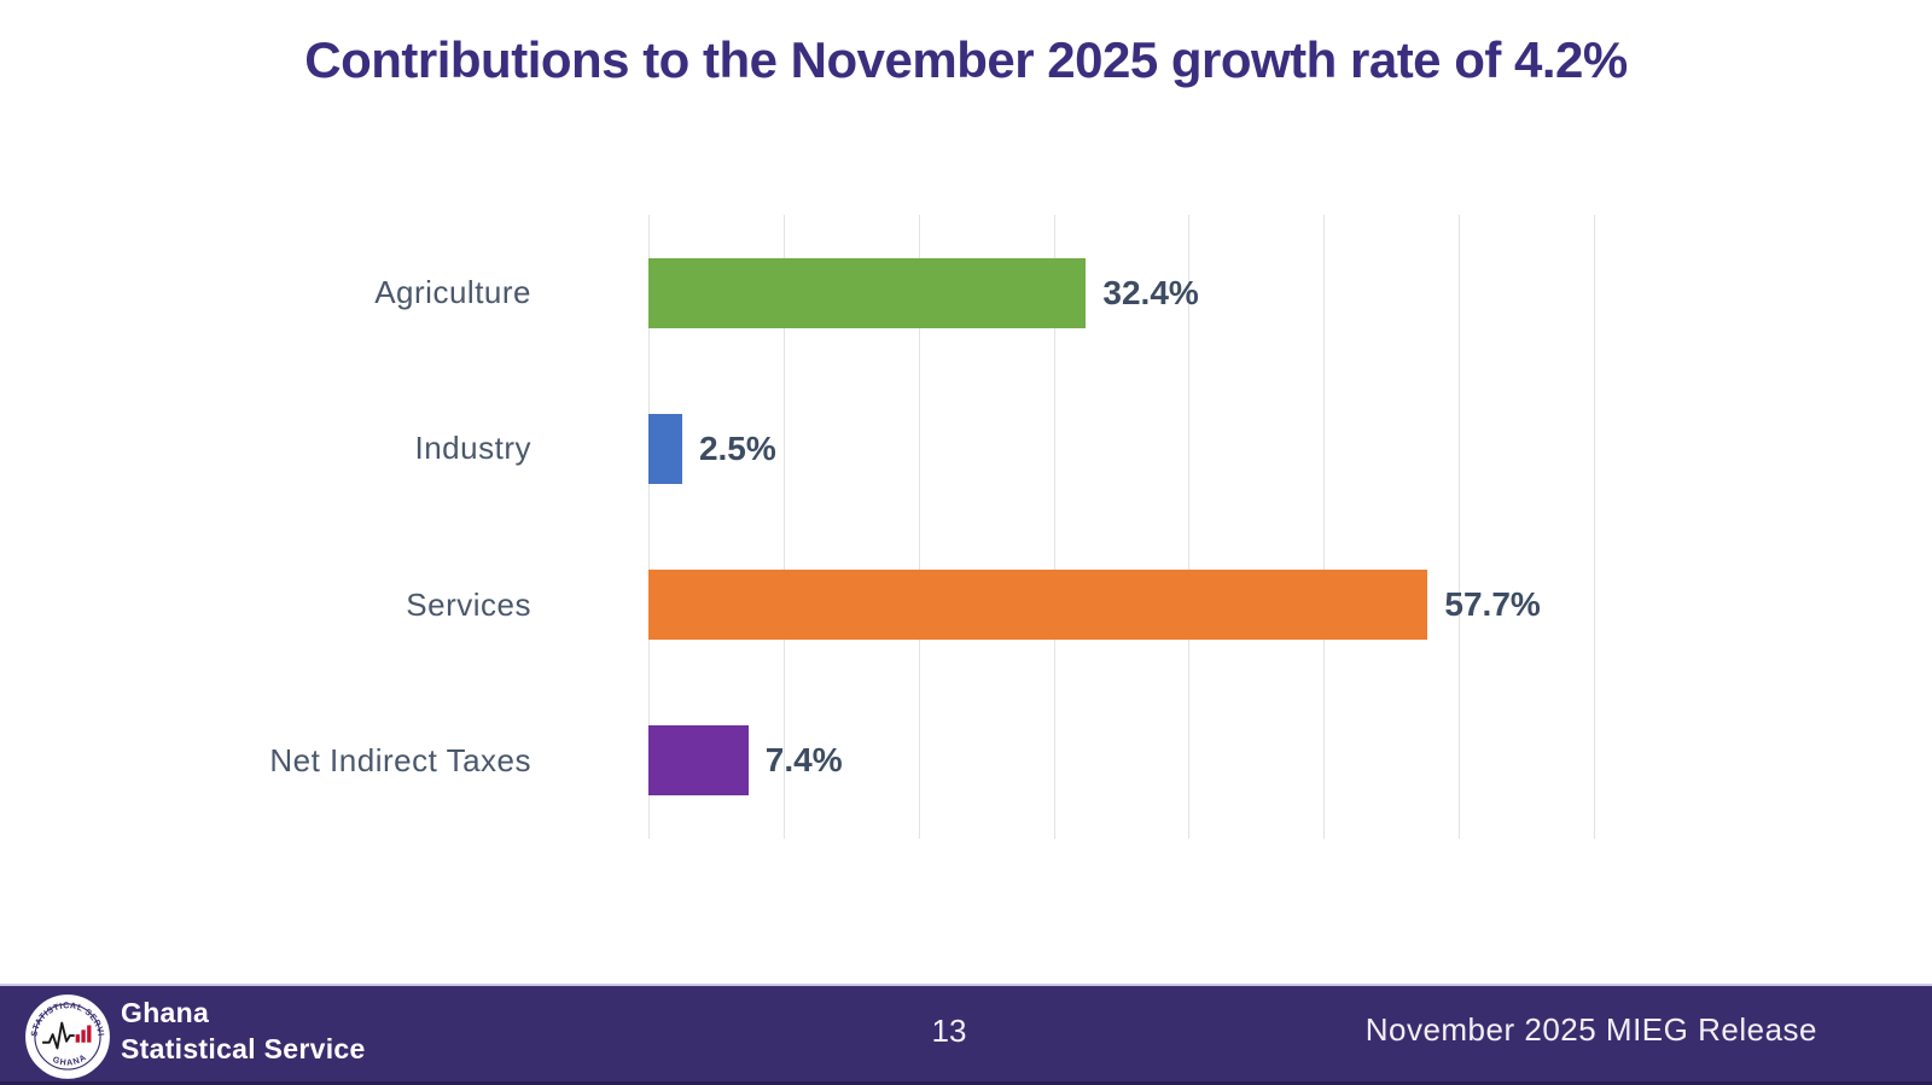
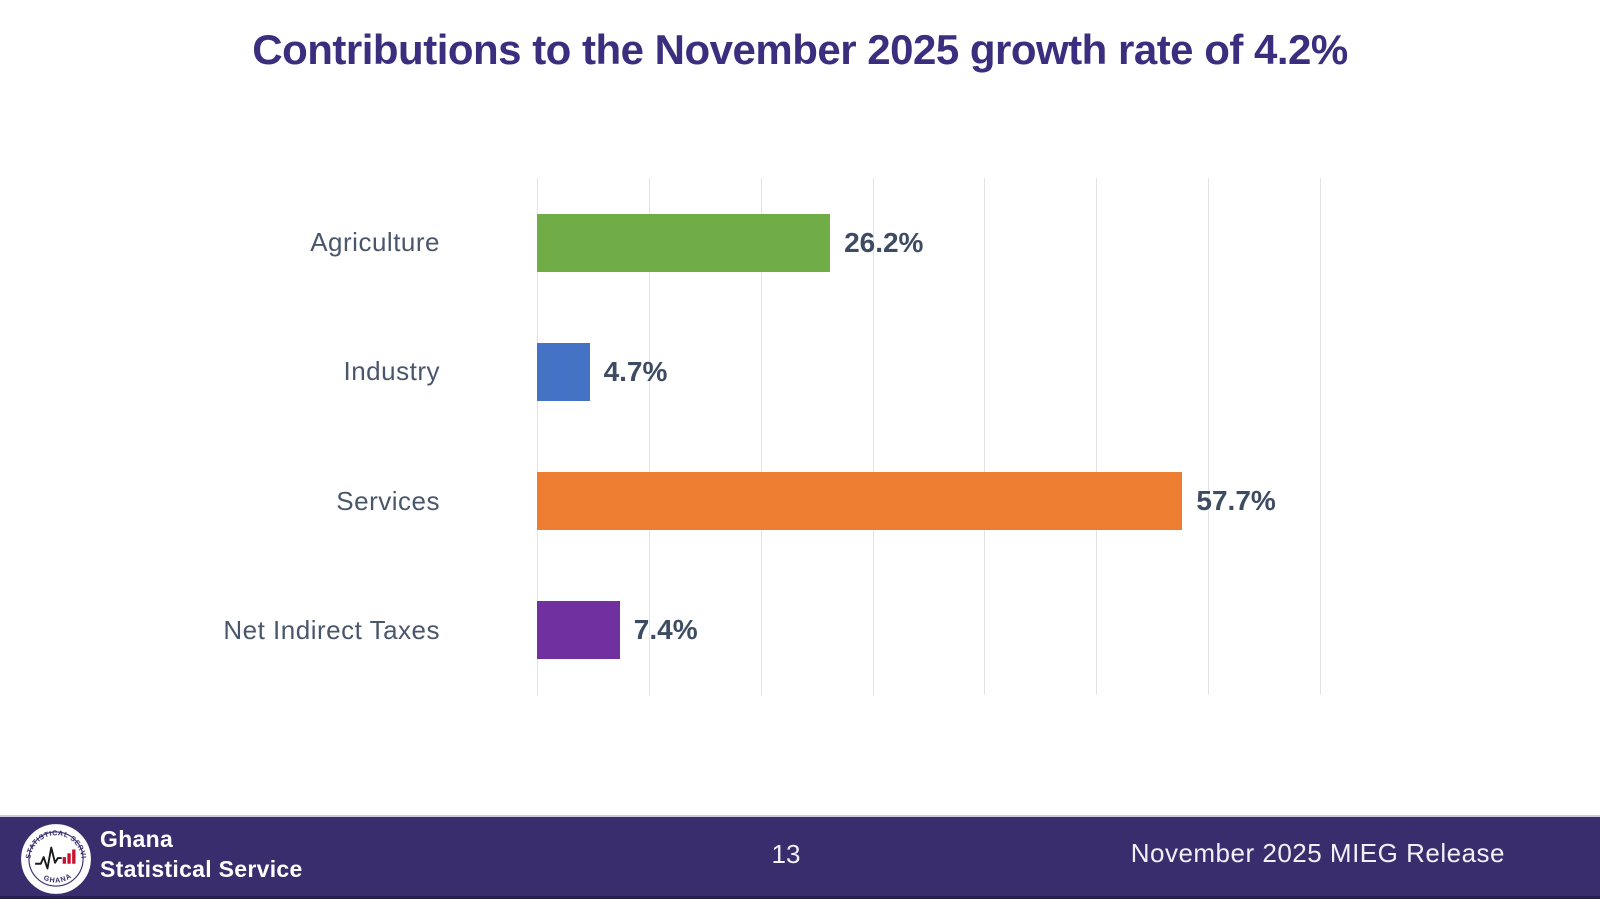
Agriculture: 32.4% -> 26.2%
Industry: 2.5% -> 4.7%
